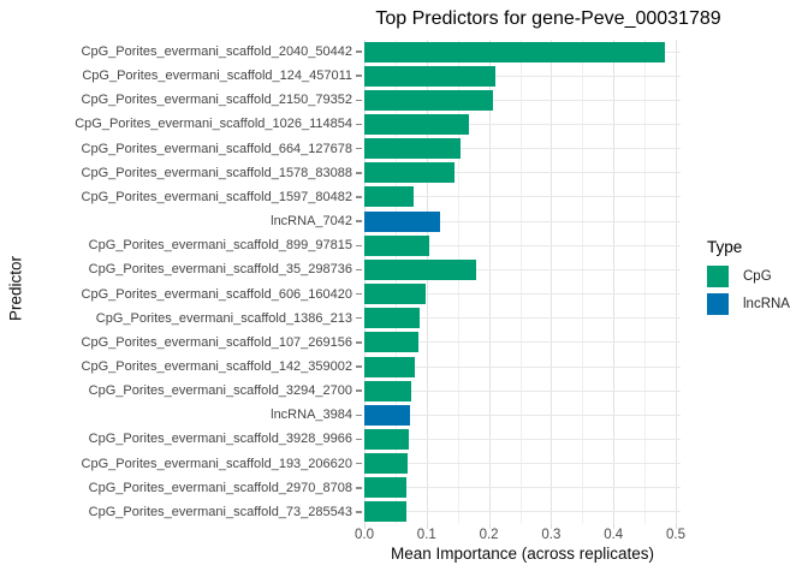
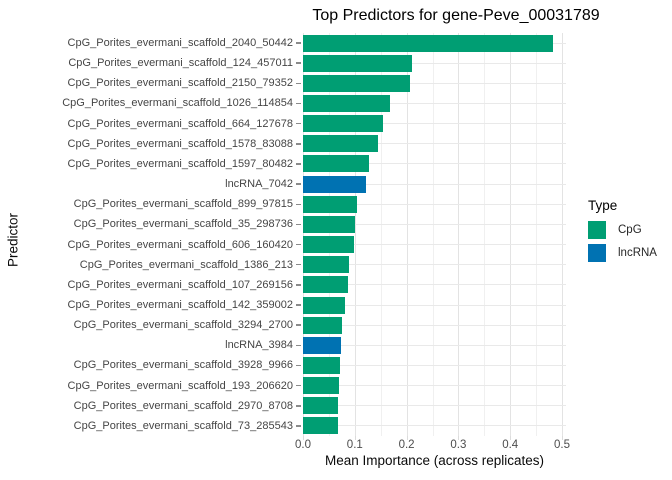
CpG_Porites_evermani_scaffold_1597_80482: 0.08 -> 0.13
CpG_Porites_evermani_scaffold_35_298736: 0.18 -> 0.10
